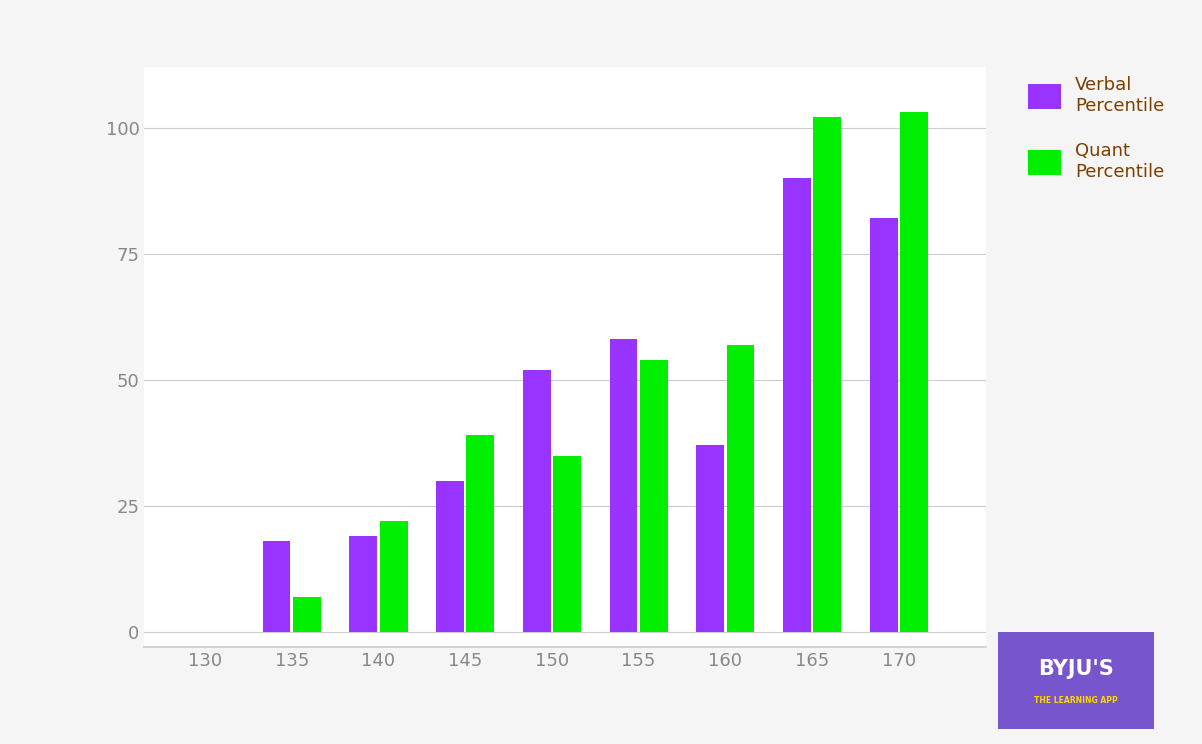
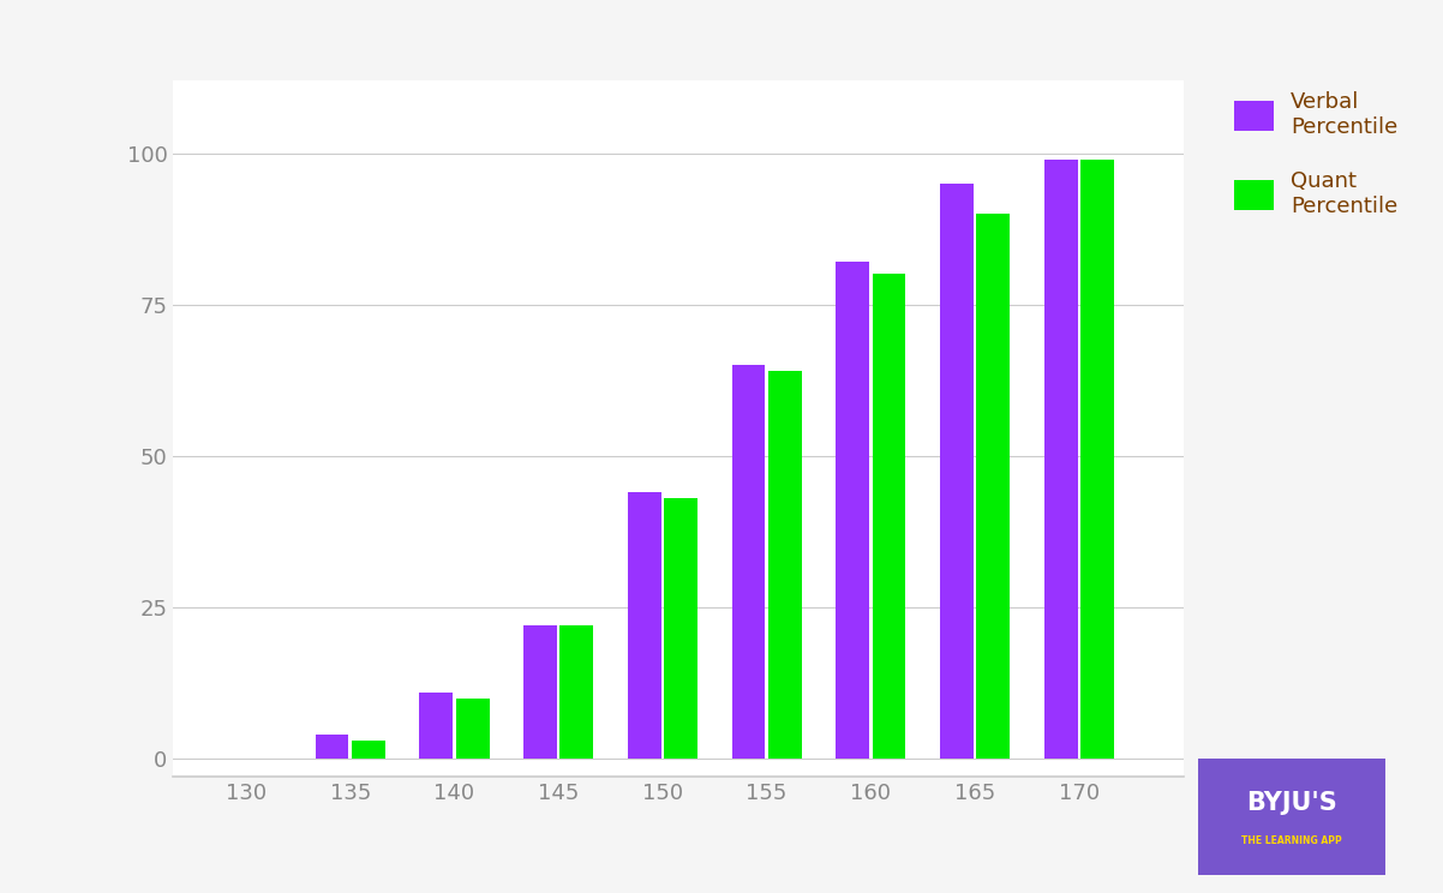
Verbal Percentile/135: 18 -> 4
Quant Percentile/135: 7 -> 3
Verbal Percentile/140: 19 -> 11
Quant Percentile/140: 22 -> 10
Verbal Percentile/145: 30 -> 22
Quant Percentile/145: 39 -> 22
Verbal Percentile/150: 52 -> 44
Quant Percentile/150: 35 -> 43
Verbal Percentile/155: 58 -> 65
Quant Percentile/155: 54 -> 64
Verbal Percentile/160: 37 -> 82
Quant Percentile/160: 57 -> 80
Verbal Percentile/165: 90 -> 95
Quant Percentile/165: 102 -> 90
Verbal Percentile/170: 82 -> 99
Quant Percentile/170: 103 -> 99
